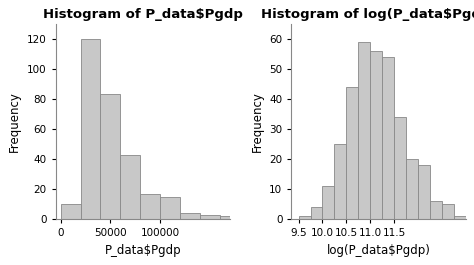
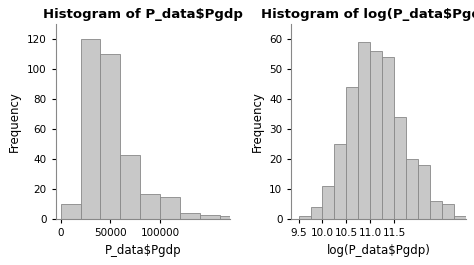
Histogram of P_data$Pgdp/50000: 83 -> 110
